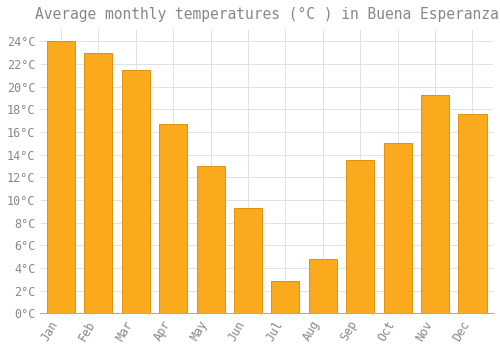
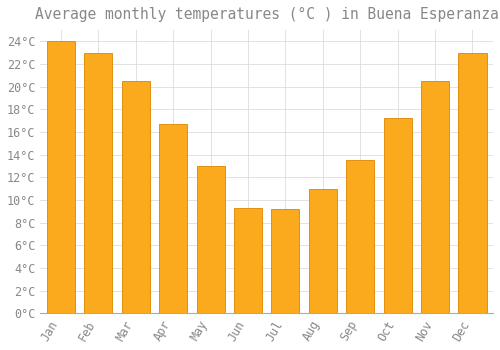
Mar: 21.5°C -> 20.5°C
Jul: 2.8°C -> 9.2°C
Aug: 4.8°C -> 11.0°C
Oct: 15.0°C -> 17.2°C
Nov: 19.3°C -> 20.5°C
Dec: 17.6°C -> 23.0°C
